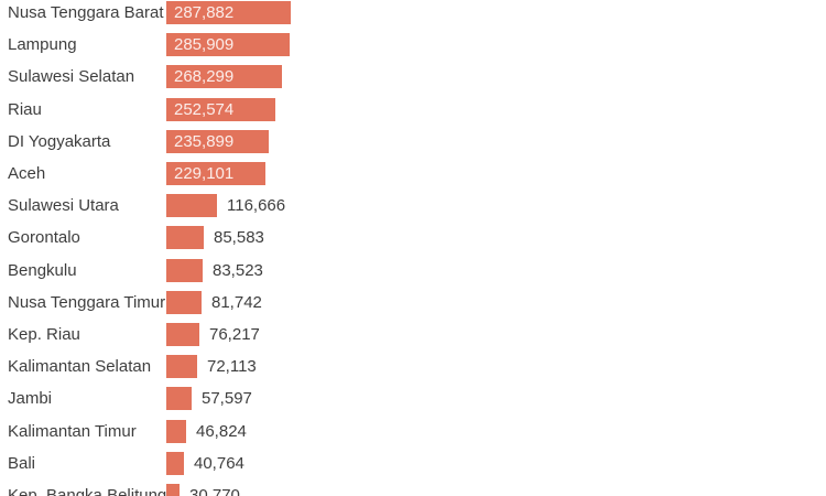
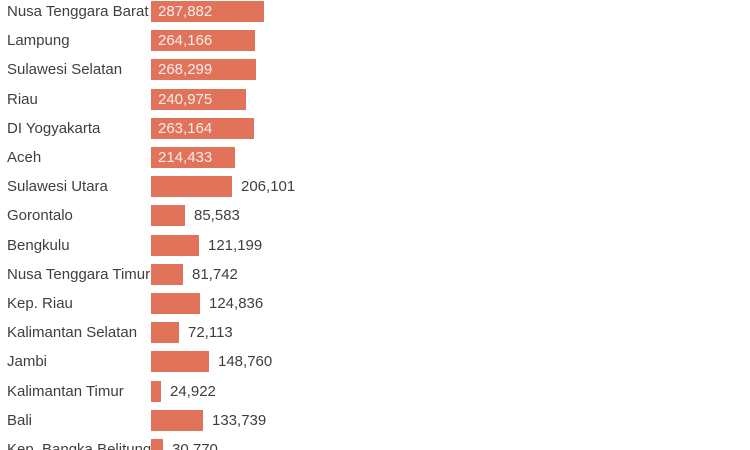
Lampung: 285,909 -> 264,166
Riau: 252,574 -> 240,975
DI Yogyakarta: 235,899 -> 263,164
Aceh: 229,101 -> 214,433
Sulawesi Utara: 116,666 -> 206,101
Bengkulu: 83,523 -> 121,199
Kep. Riau: 76,217 -> 124,836
Jambi: 57,597 -> 148,760
Kalimantan Timur: 46,824 -> 24,922
Bali: 40,764 -> 133,739
